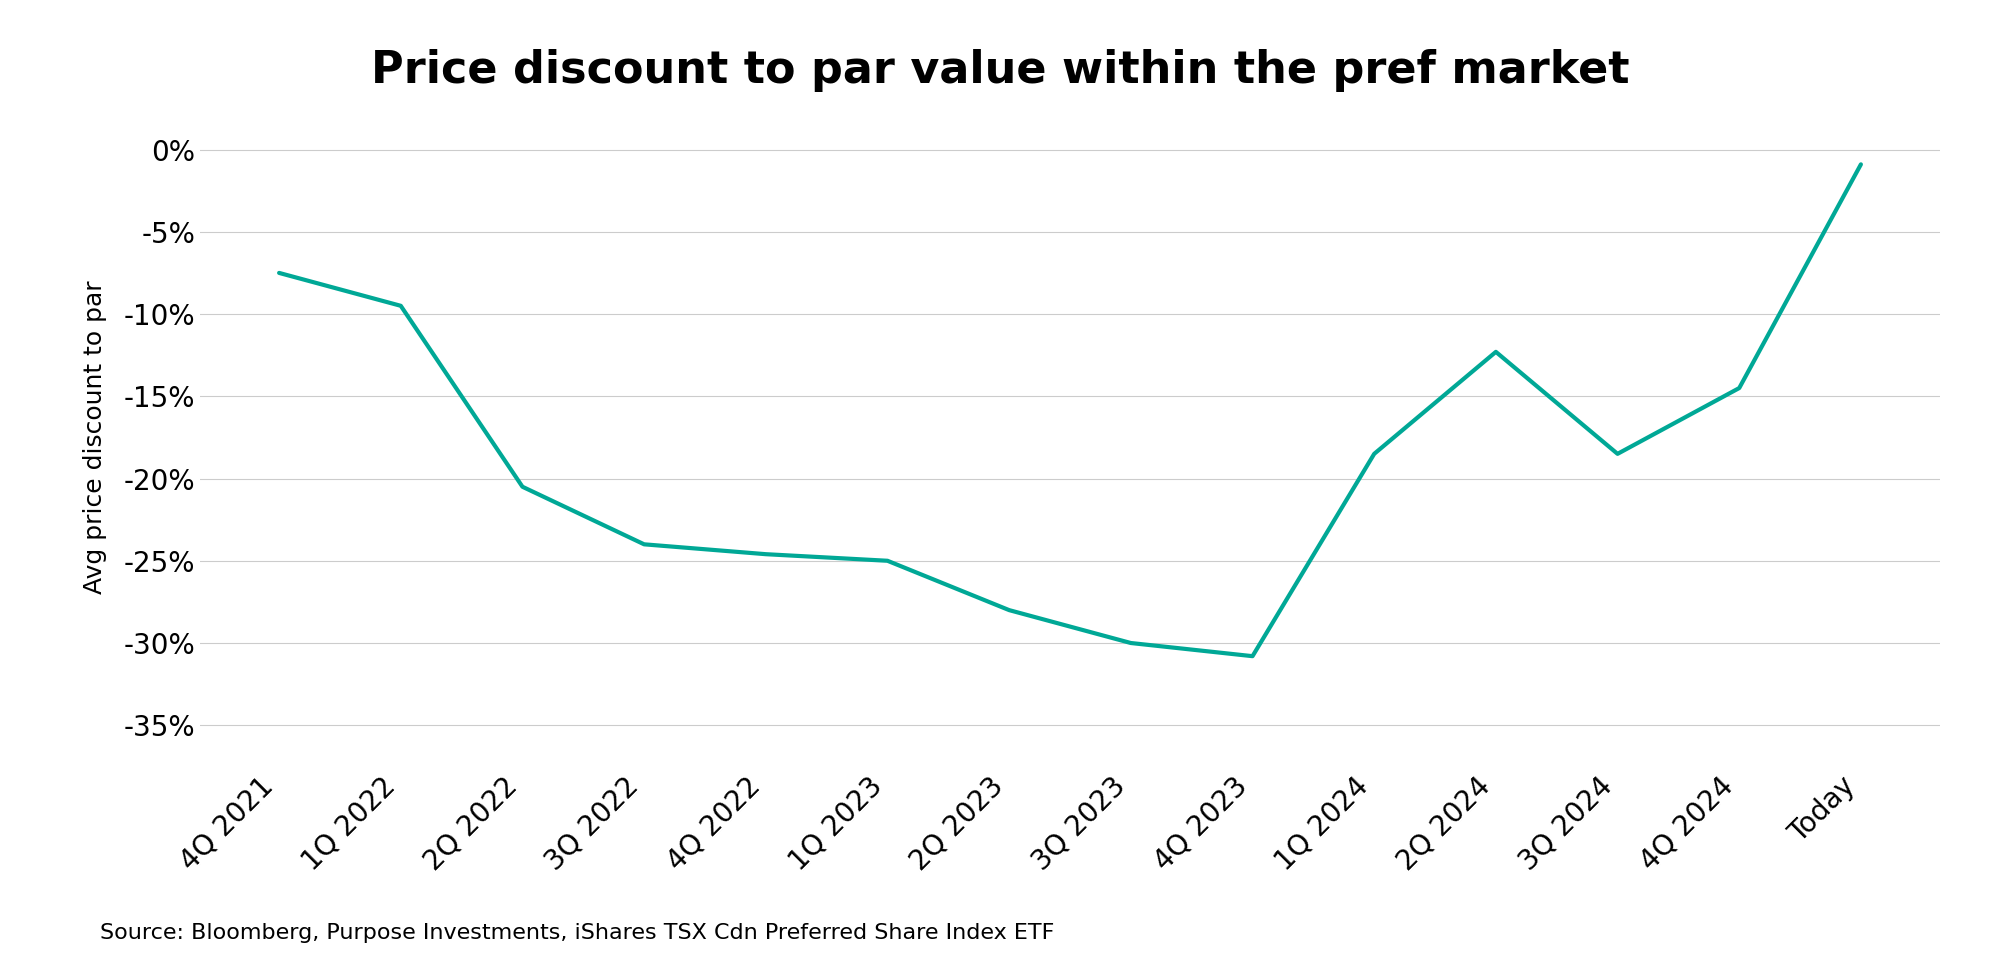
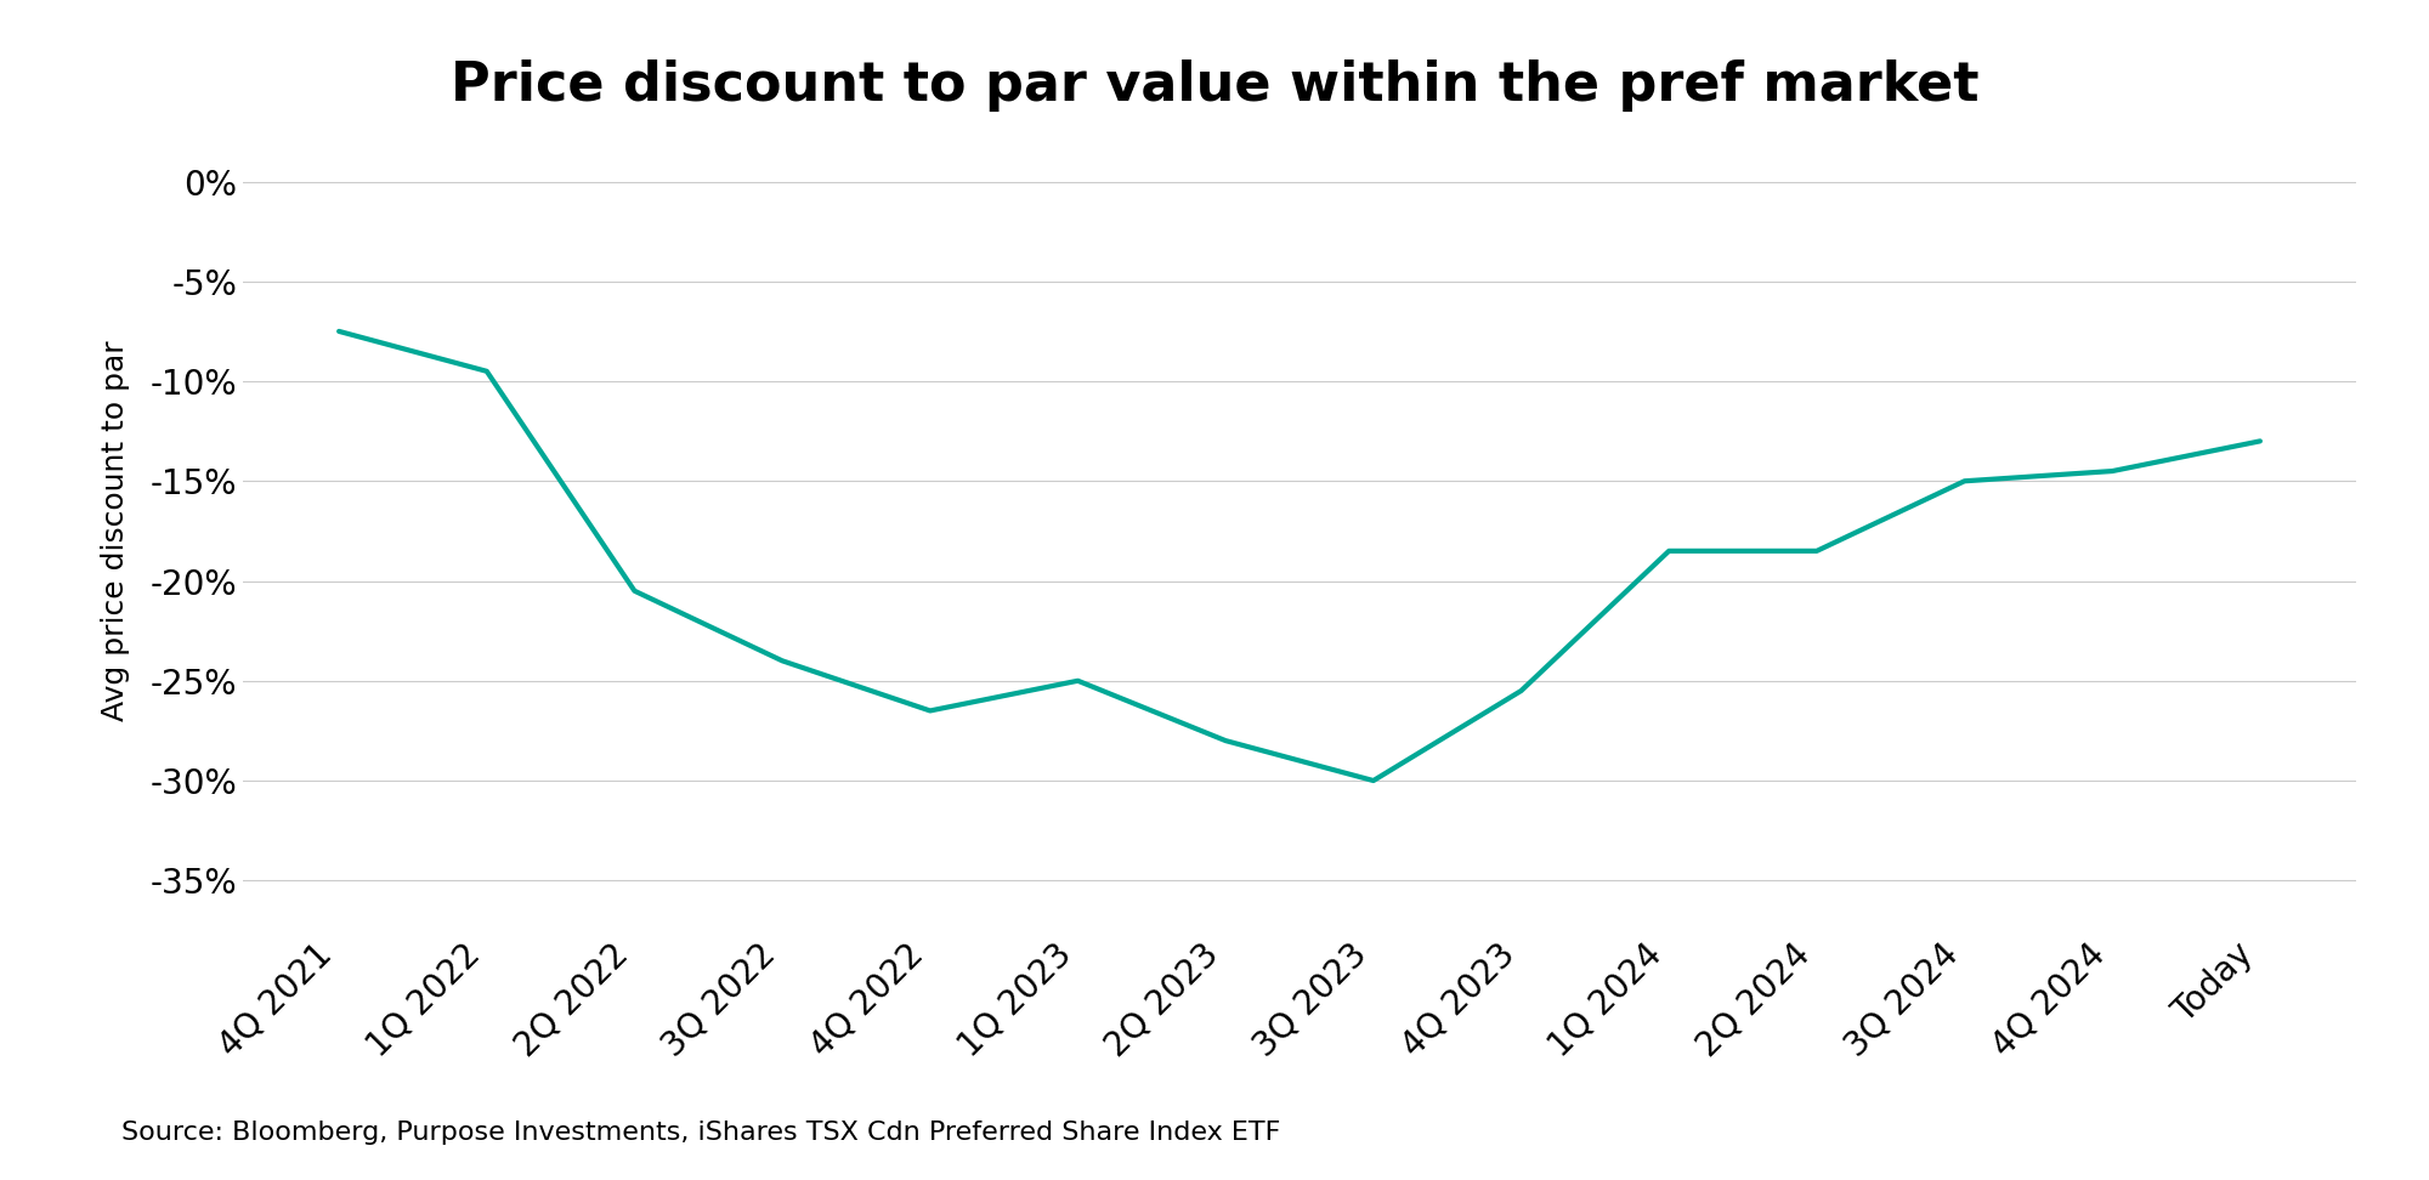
4Q 2022: -24.6% -> -26.5%
4Q 2023: -30.8% -> -25.5%
2Q 2024: -12.3% -> -18.5%
3Q 2024: -18.5% -> -15.0%
Today: -0.9% -> -13.0%
